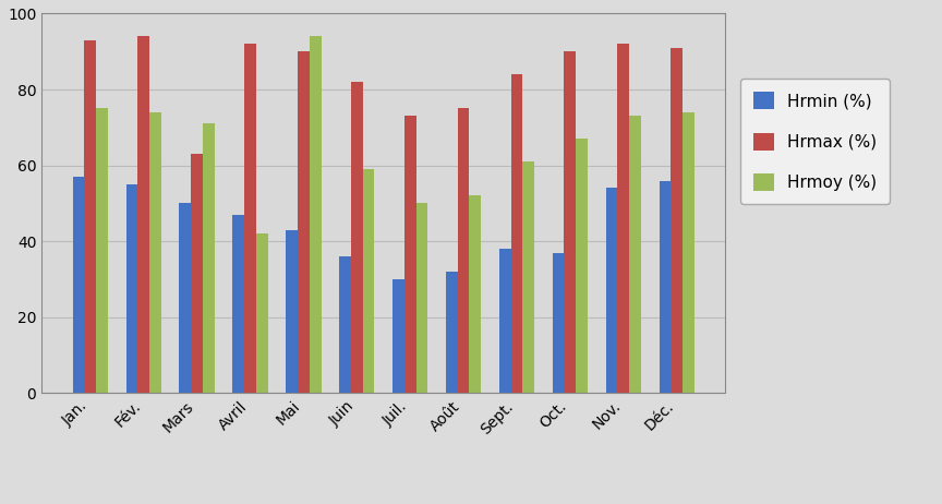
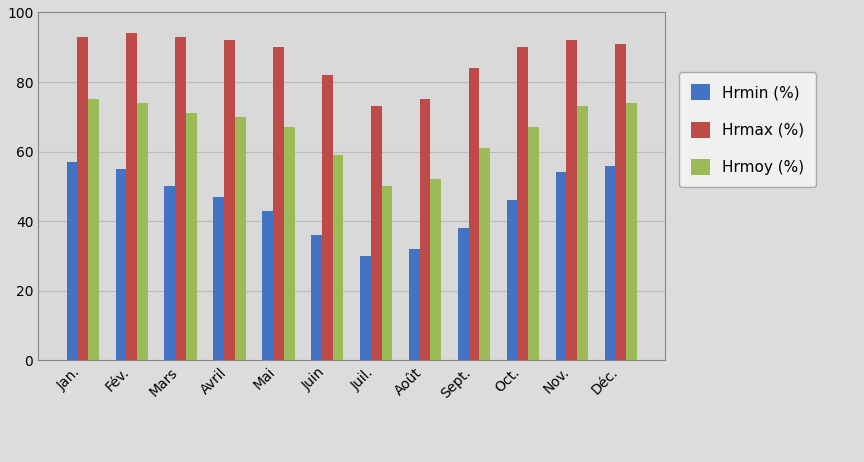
Hrmax (%)/Mars: 63 -> 93
Hrmoy (%)/Avril: 42 -> 70
Hrmoy (%)/Mai: 94 -> 67
Hrmin (%)/Oct.: 37 -> 46
